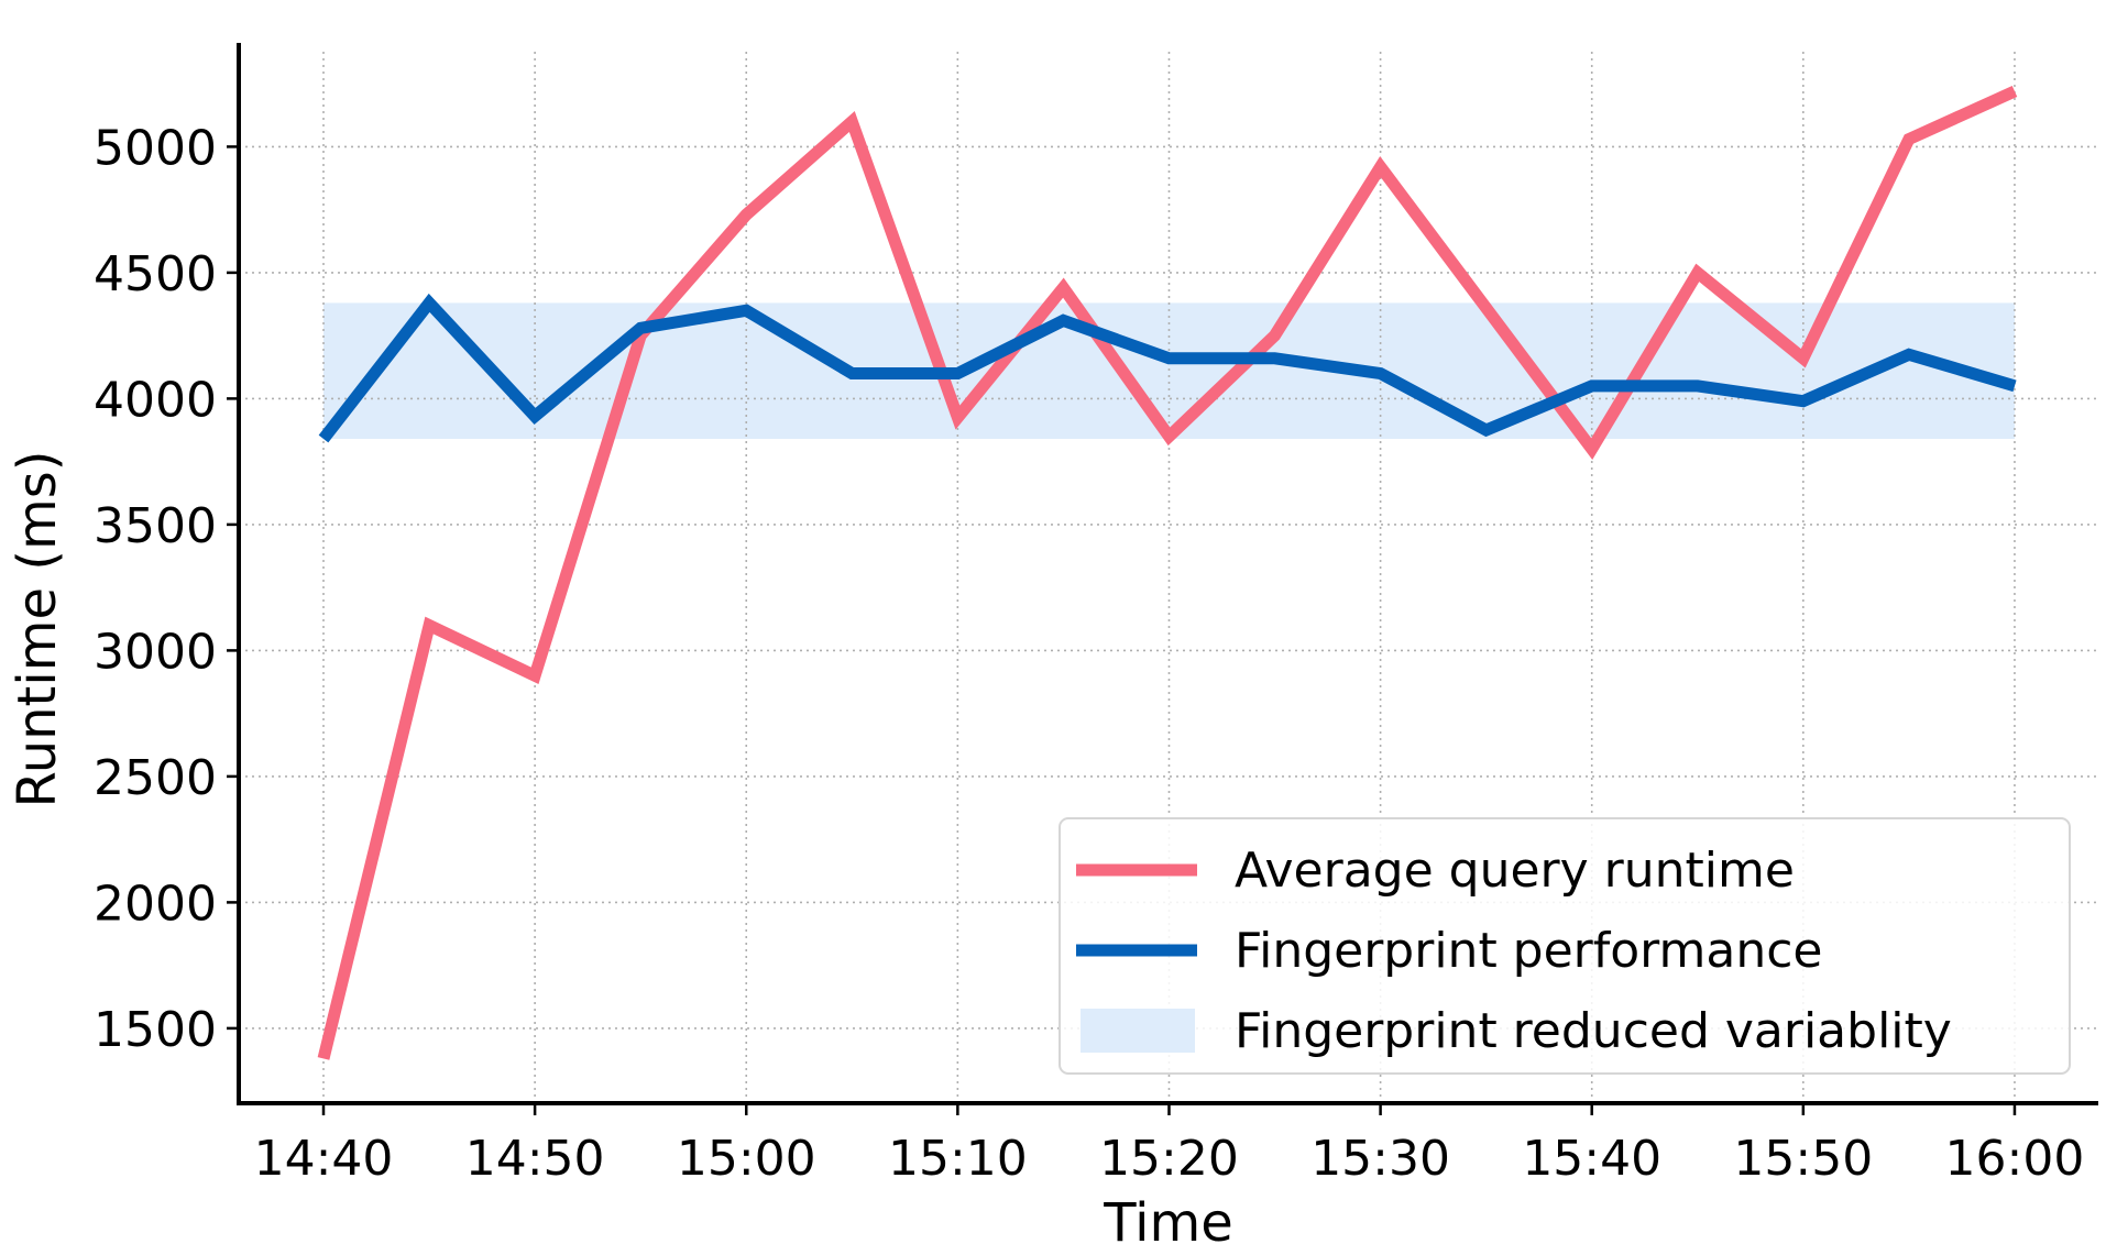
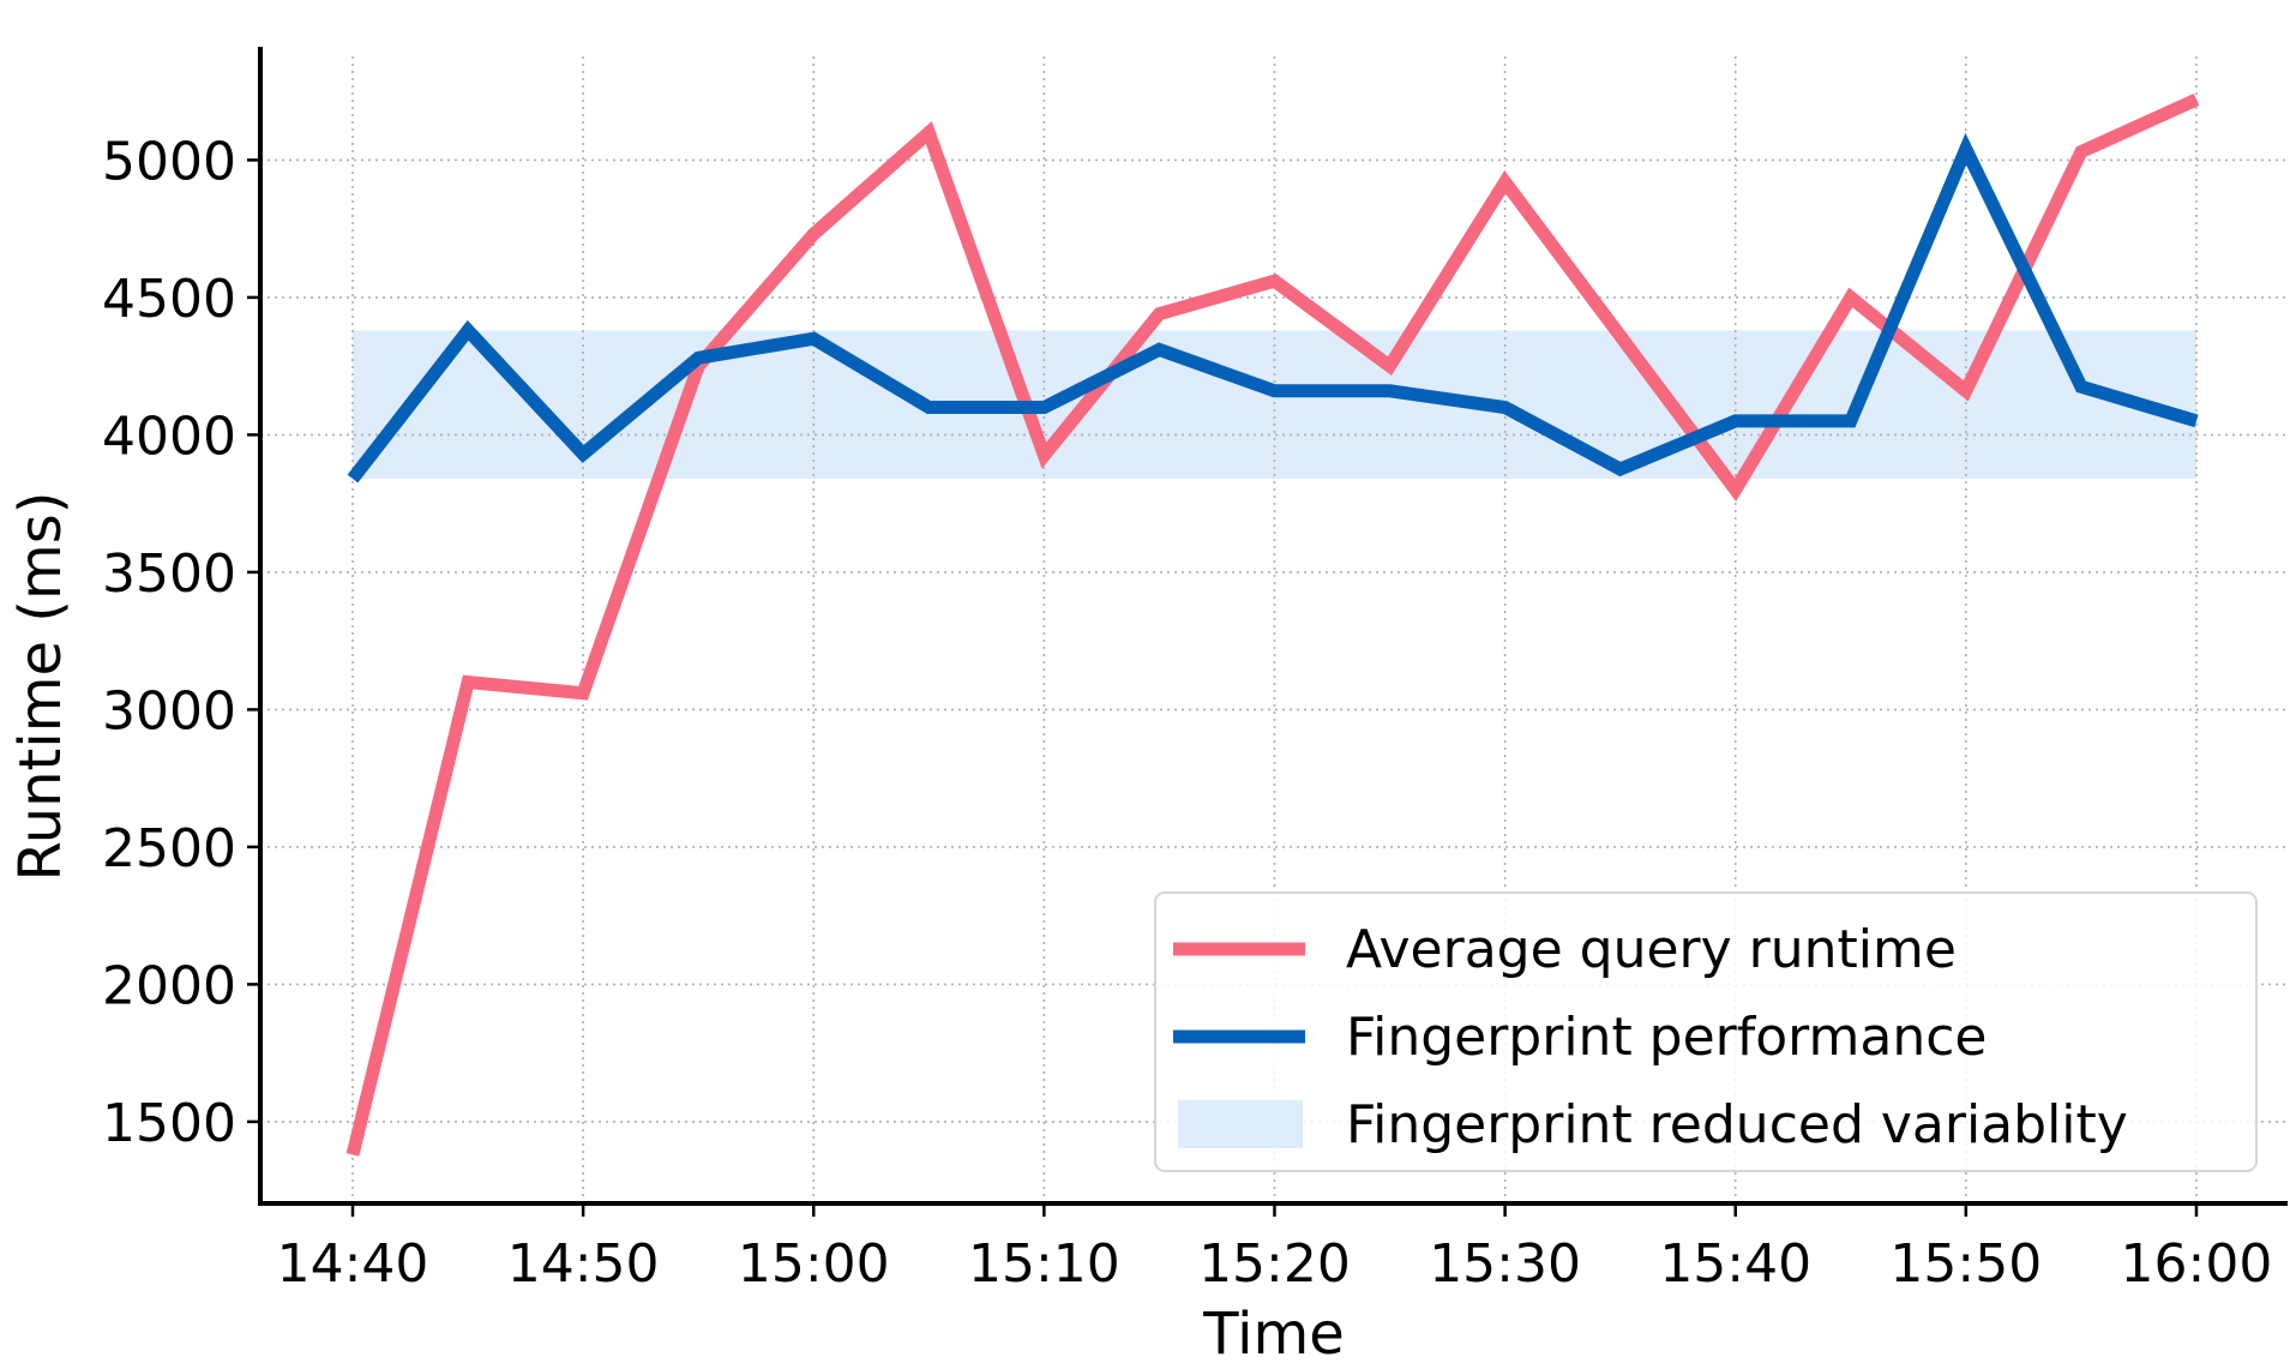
Average query runtime/14:50: 2900 -> 3060
Average query runtime/15:20: 3850 -> 4560
Fingerprint performance/15:50: 3990 -> 5040
